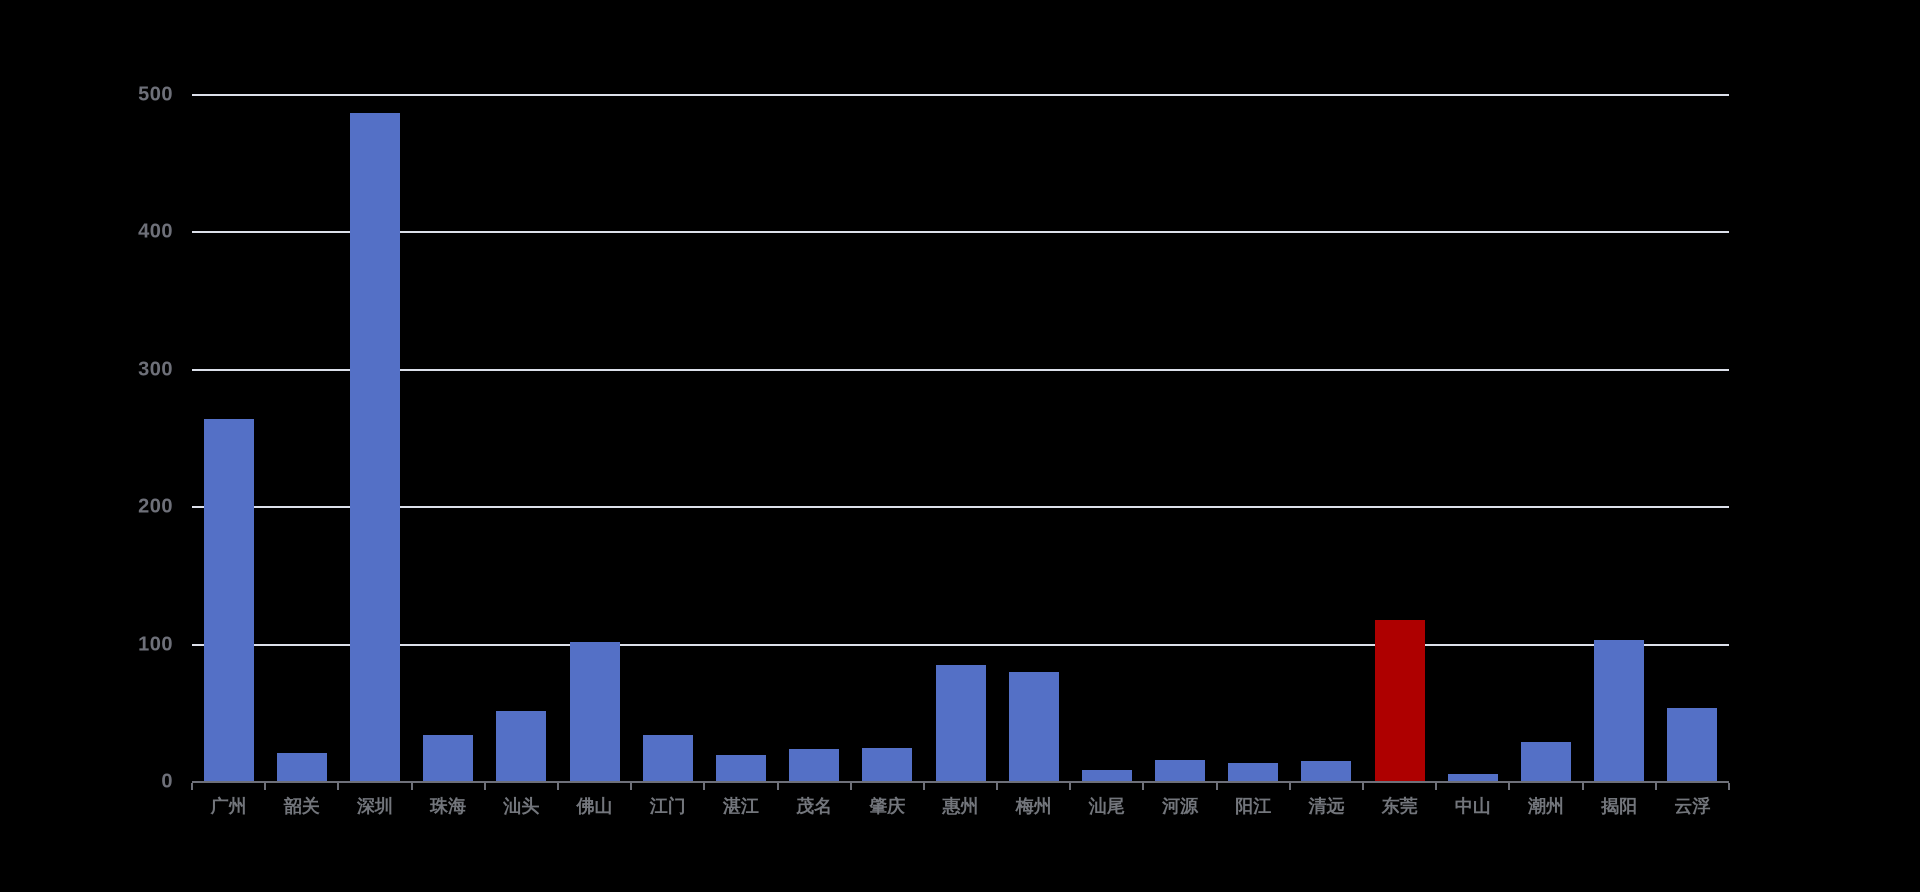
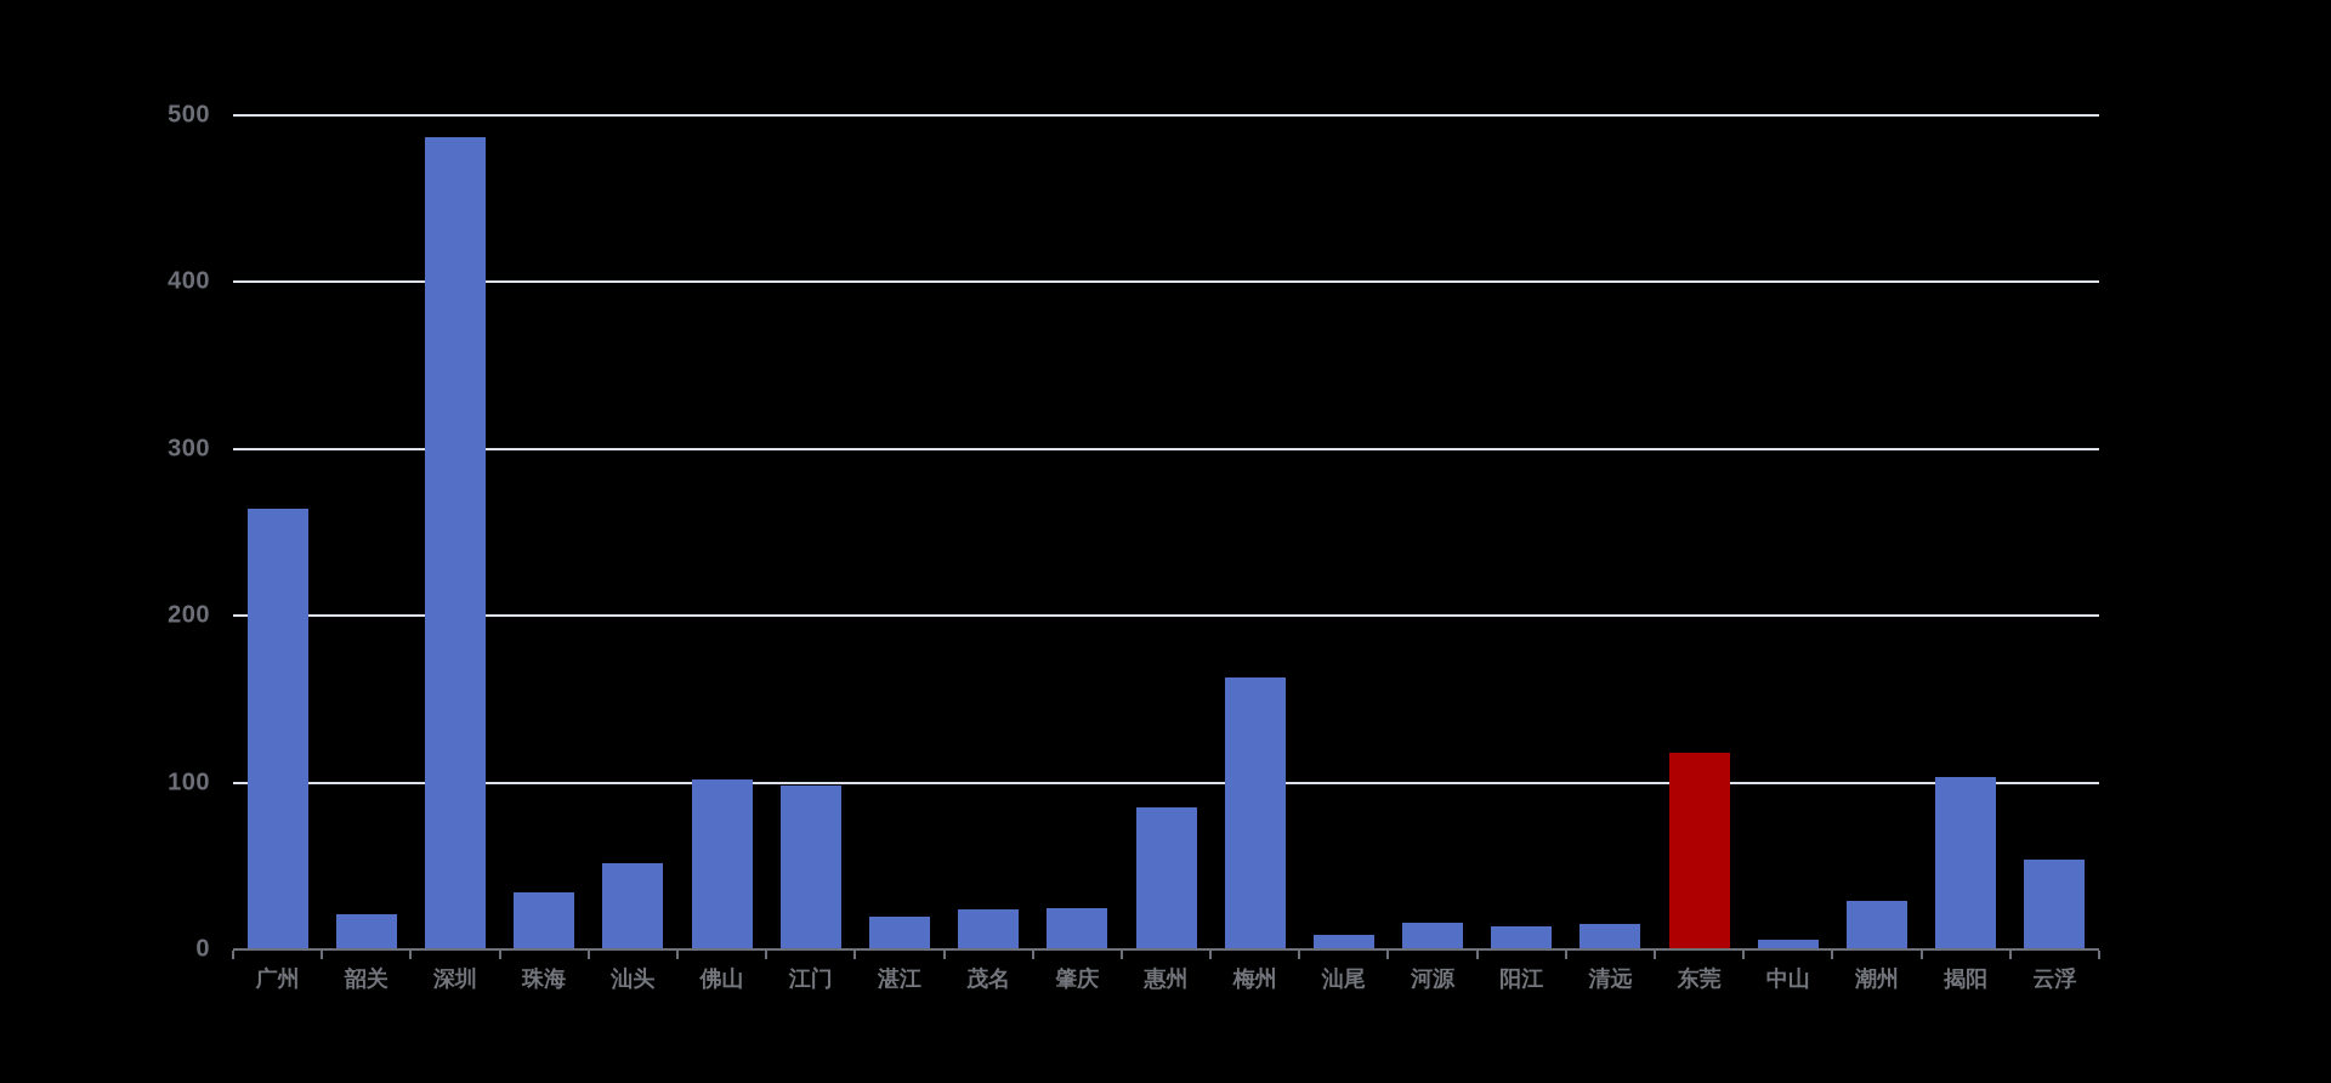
江门: 34 -> 98
梅州: 80 -> 163
